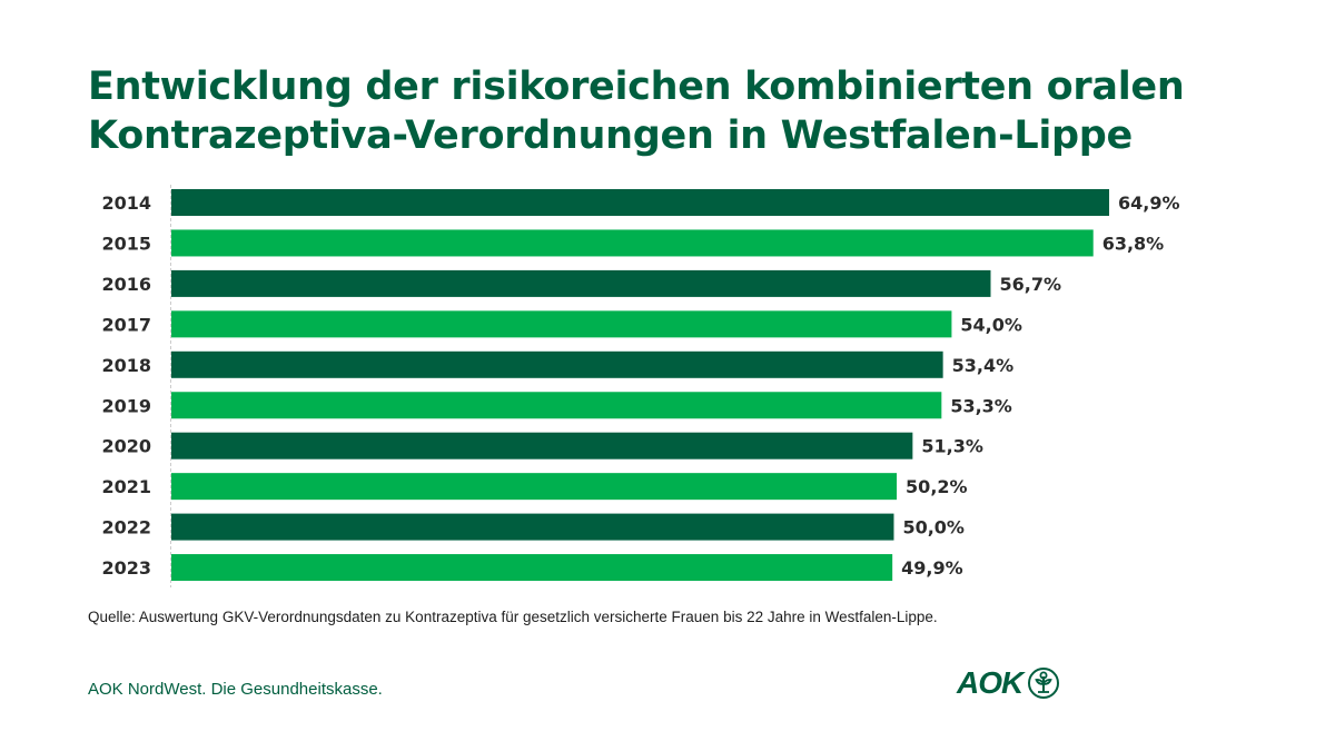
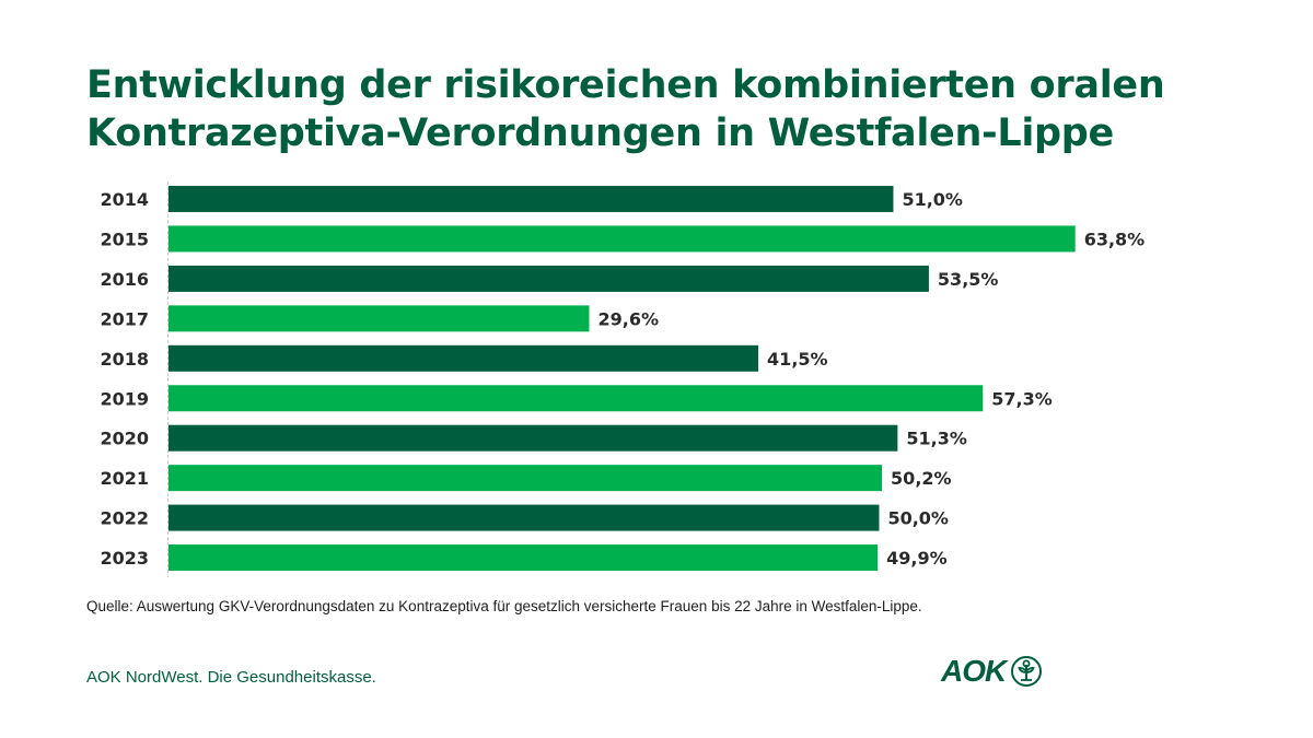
2014: 64,9% -> 51,0%
2016: 56,7% -> 53,5%
2017: 54,0% -> 29,6%
2018: 53,4% -> 41,5%
2019: 53,3% -> 57,3%
